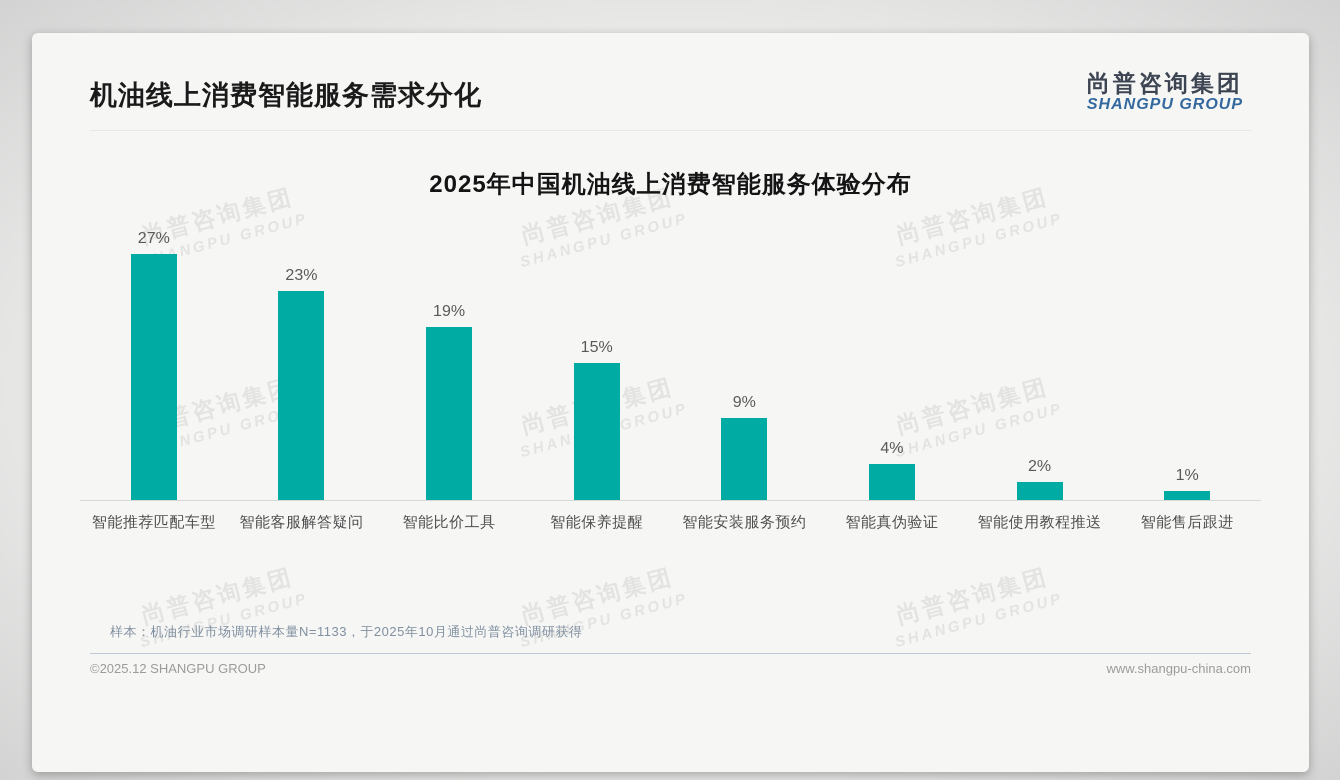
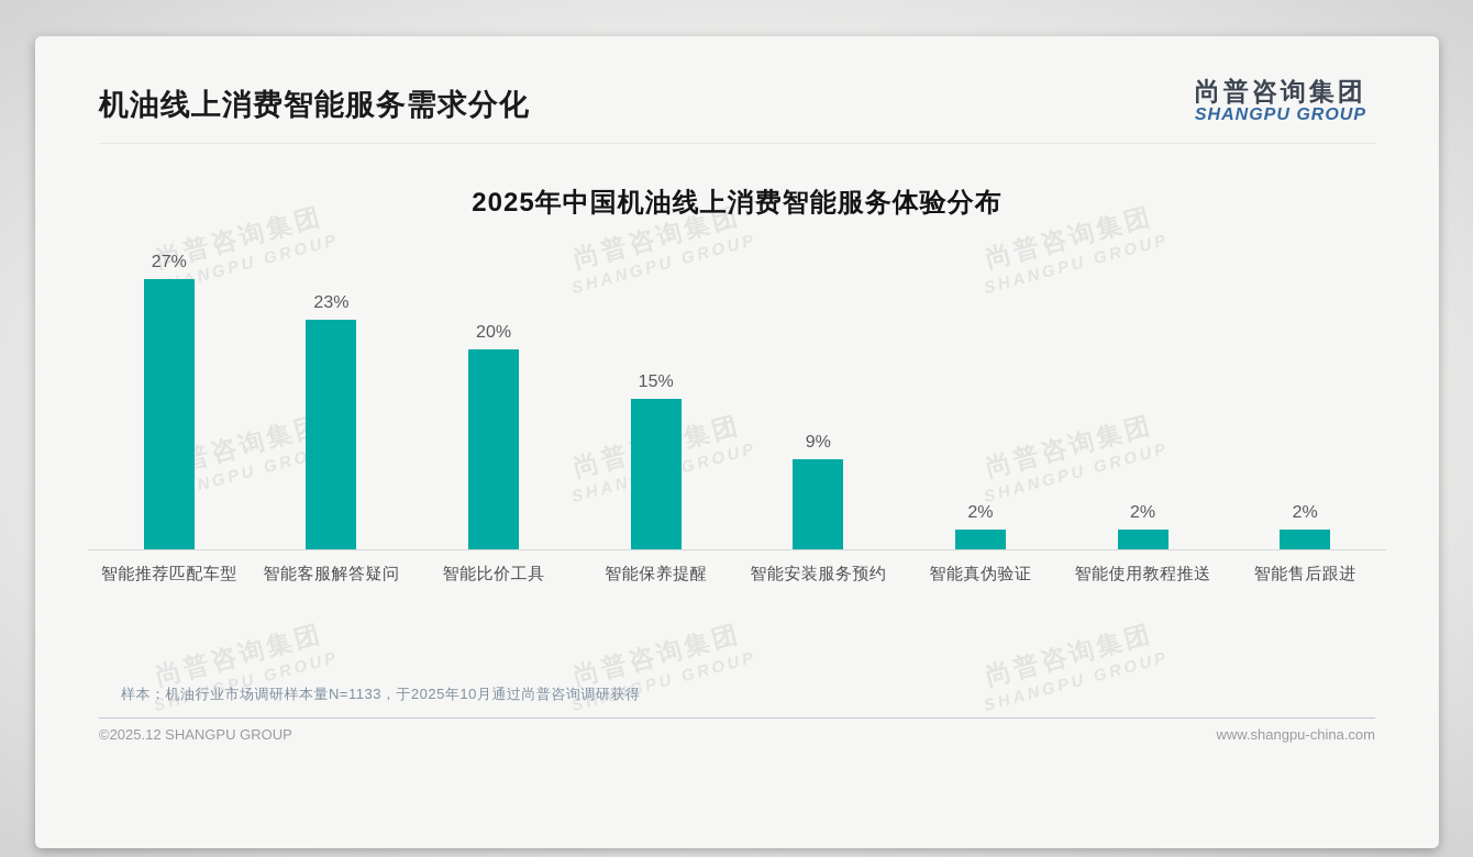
智能比价工具: 19% -> 20%
智能真伪验证: 4% -> 2%
智能售后跟进: 1% -> 2%
